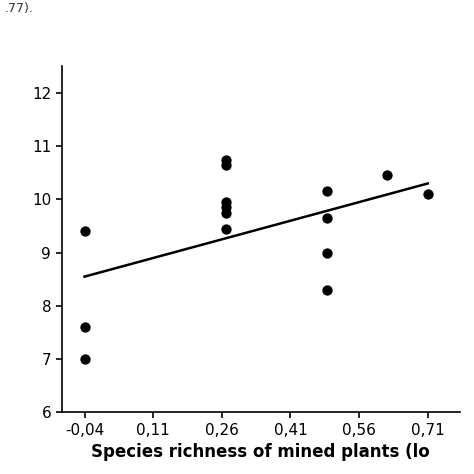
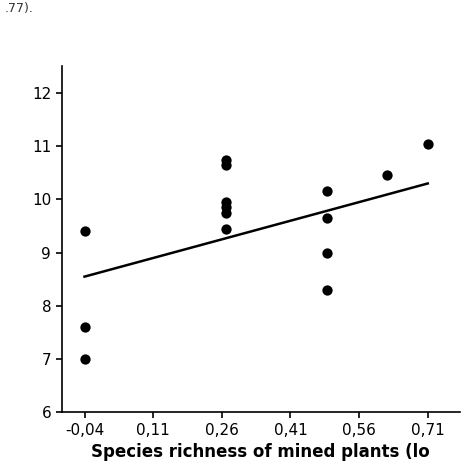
0,71: 10.10 -> 11.04
